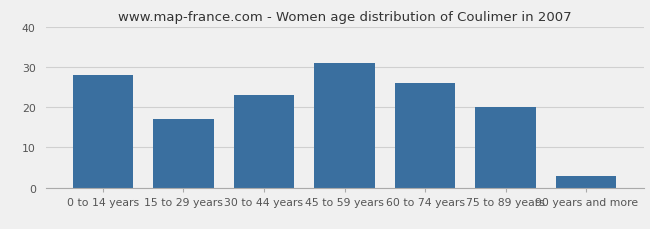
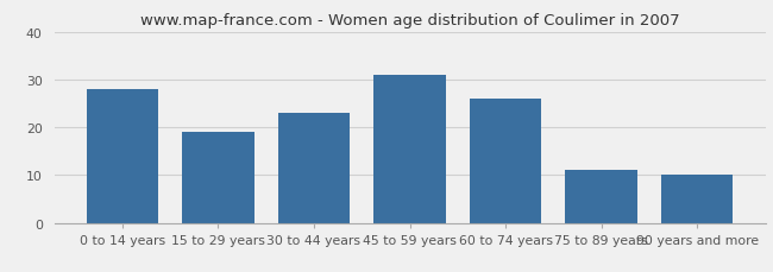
15 to 29 years: 17 -> 19
75 to 89 years: 20 -> 11
90 years and more: 3 -> 10
